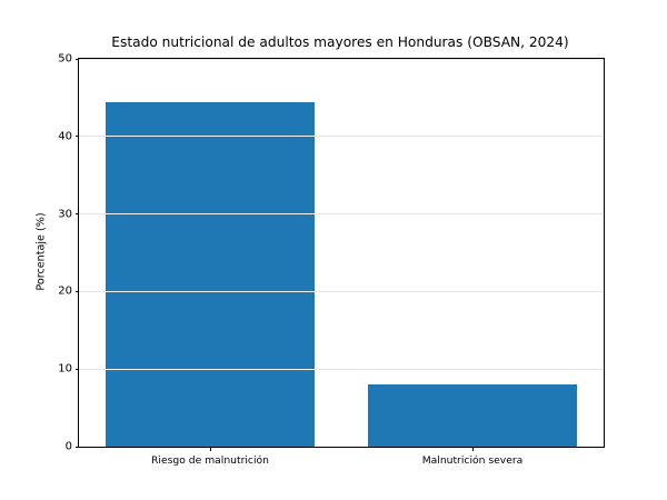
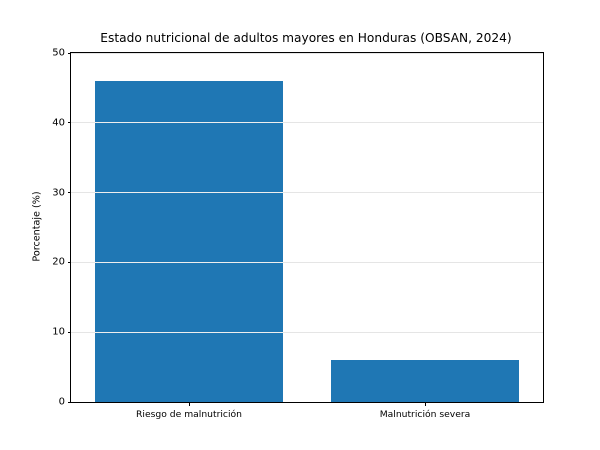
Riesgo de malnutrición: 44 -> 46
Malnutrición severa: 8 -> 6
